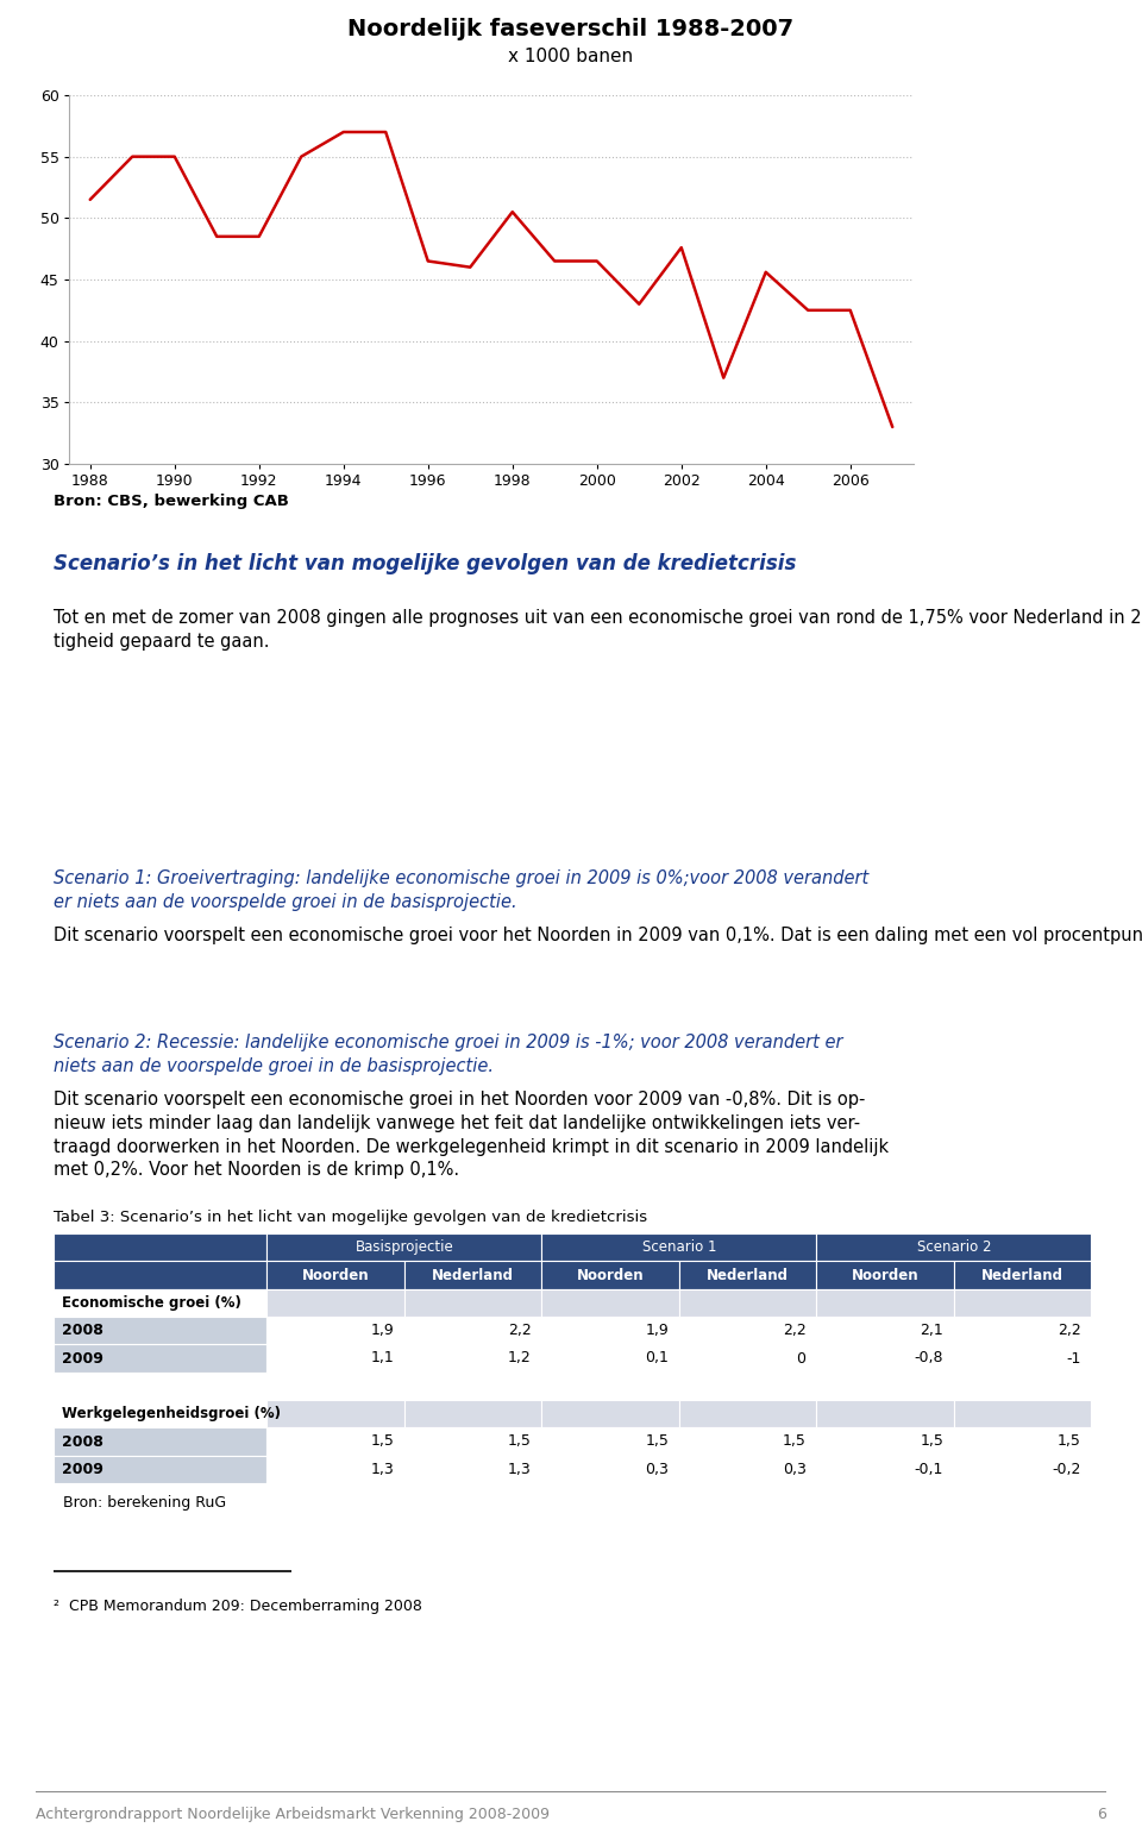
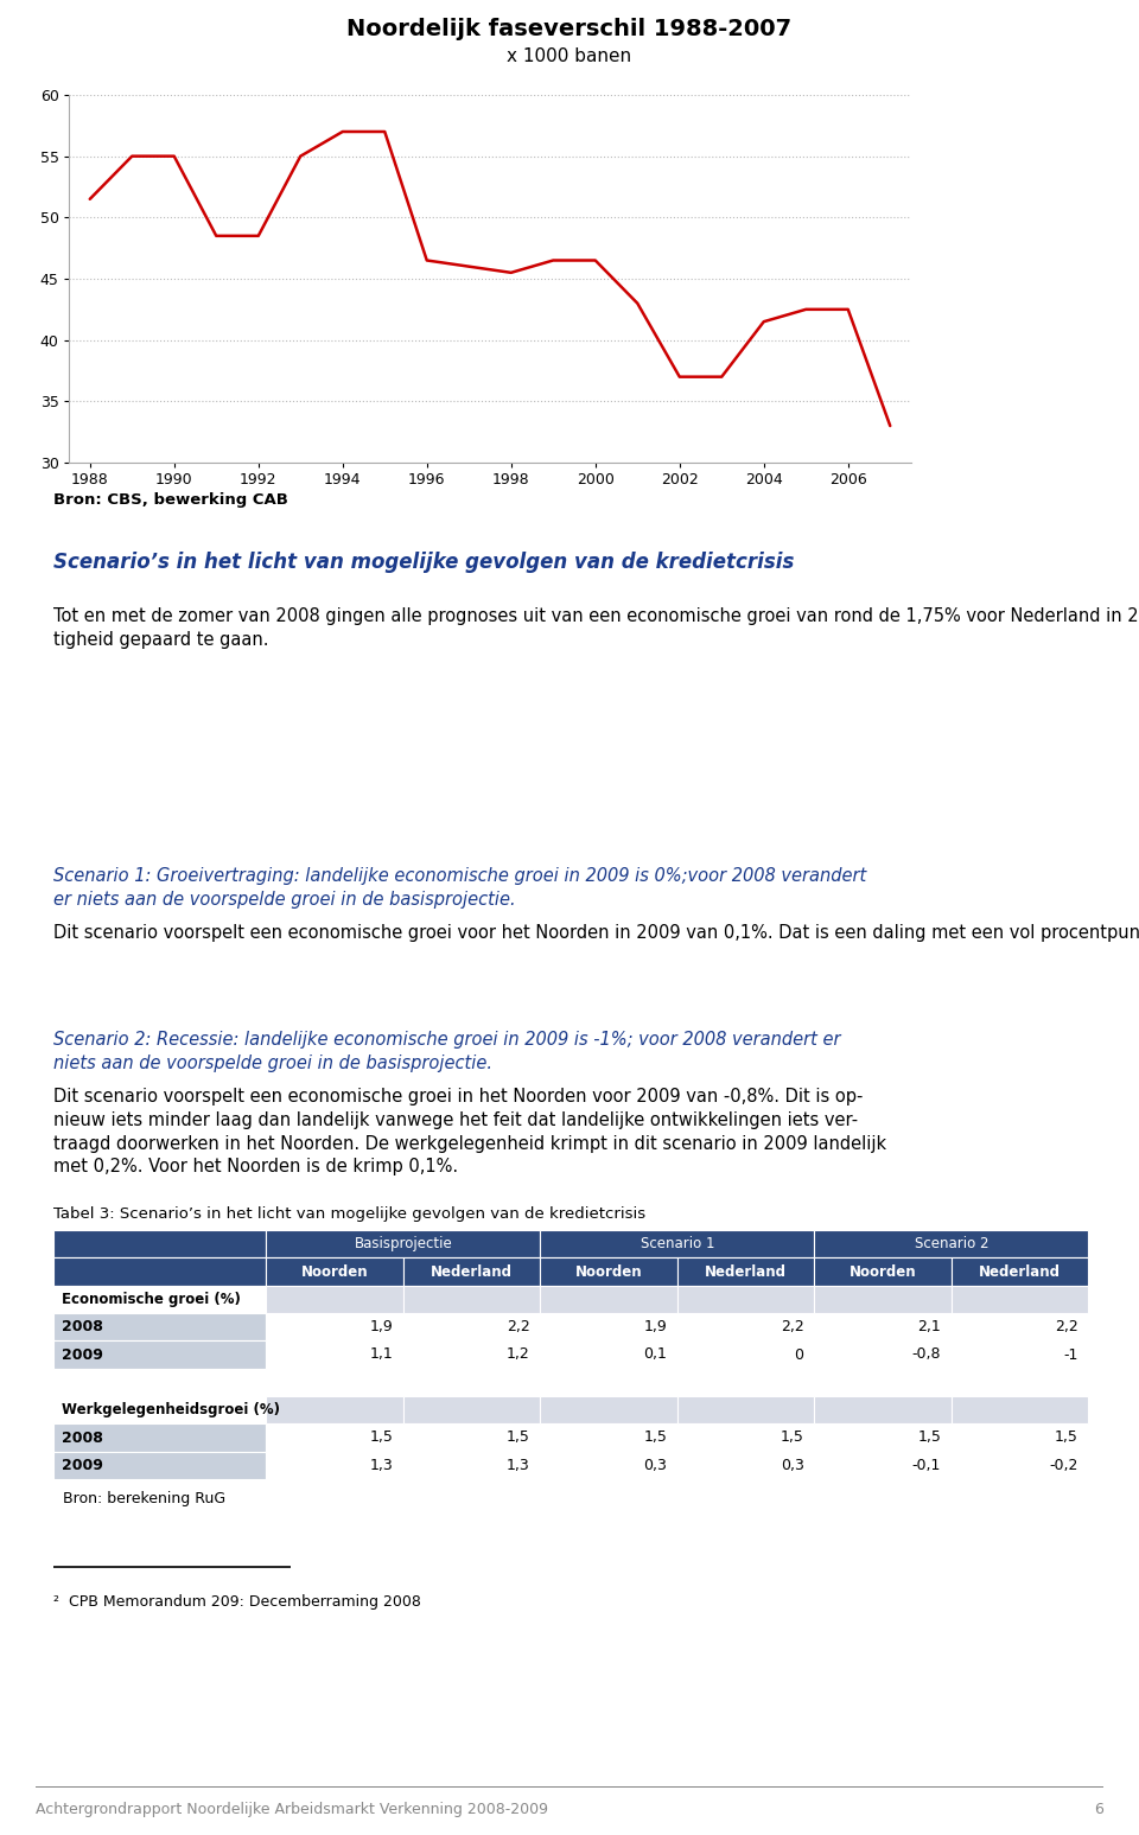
1998: 50.5 -> 45.5
2002: 47.6 -> 37.0
2004: 45.6 -> 41.5
